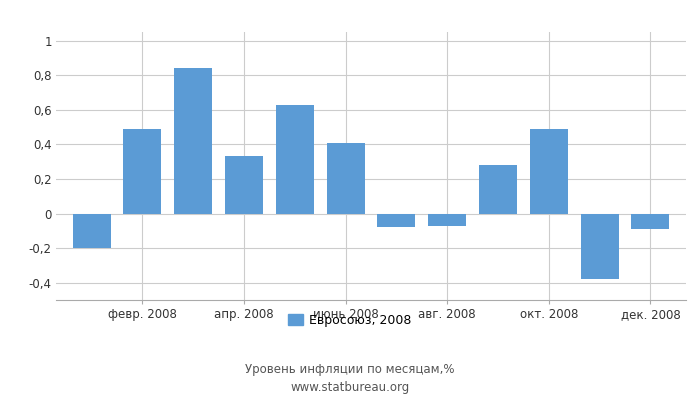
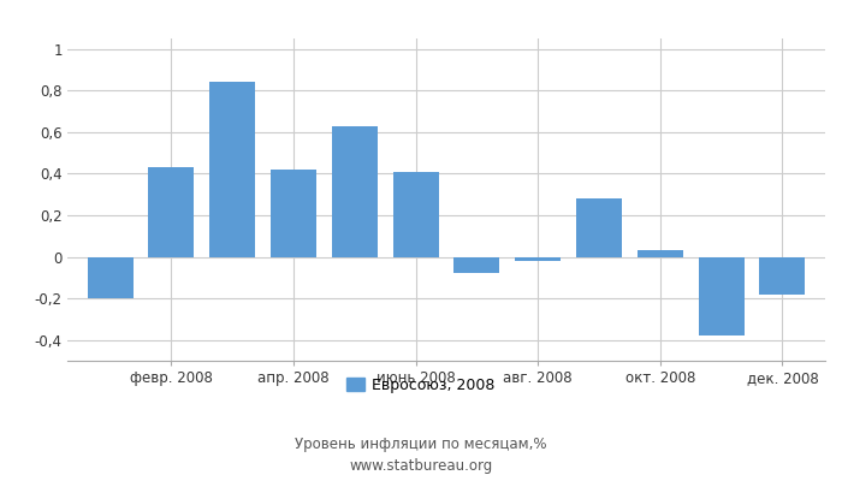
февр. 2008: 0,49 -> 0,43
апр. 2008: 0,33 -> 0,42
авг. 2008: -0,07 -> -0,02
окт. 2008: 0,49 -> 0,03
дек. 2008: -0,09 -> -0,18
